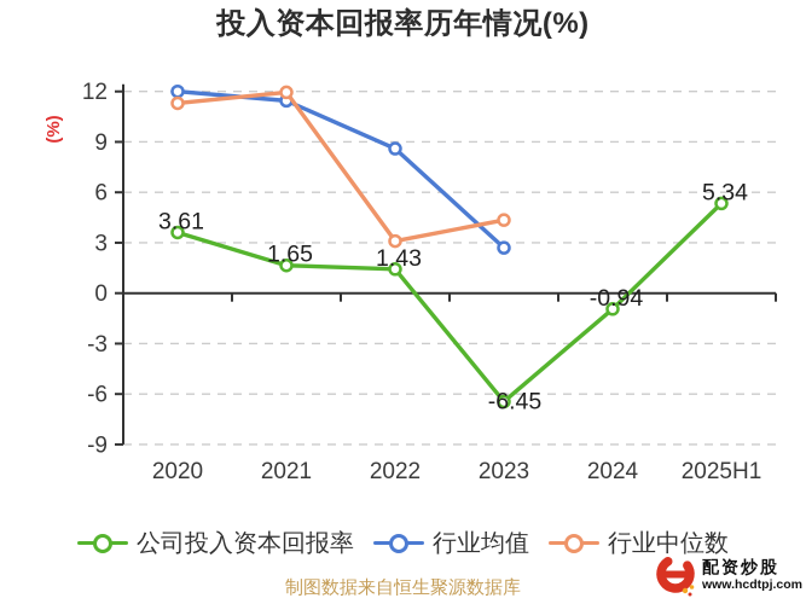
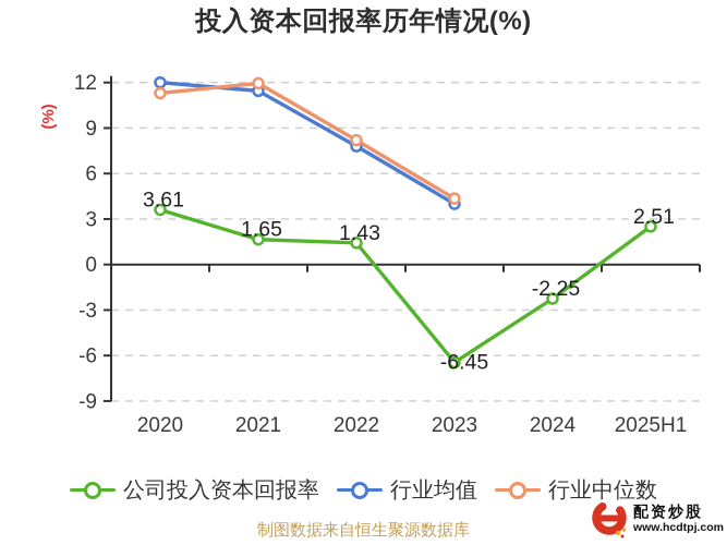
行业均值/2022: 8.6 -> 7.8
行业中位数/2022: 3.1 -> 8.2
行业均值/2023: 2.7 -> 4.0
公司投入资本回报率/2024: -0.94 -> -2.25
公司投入资本回报率/2025H1: 5.34 -> 2.51
